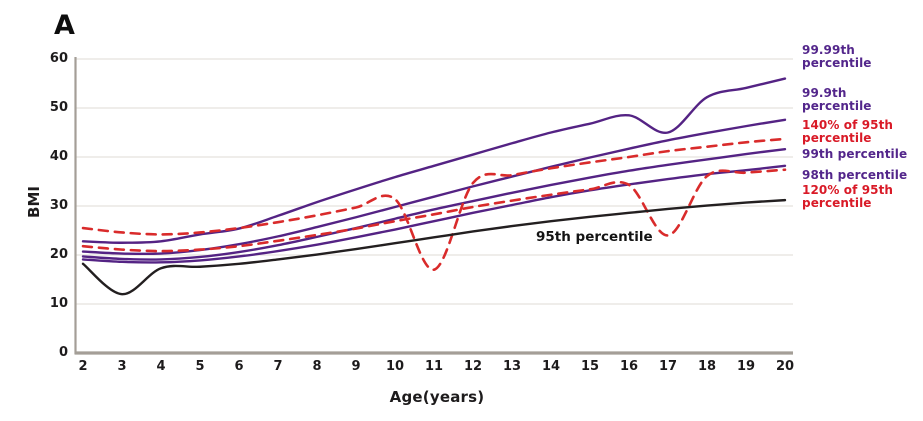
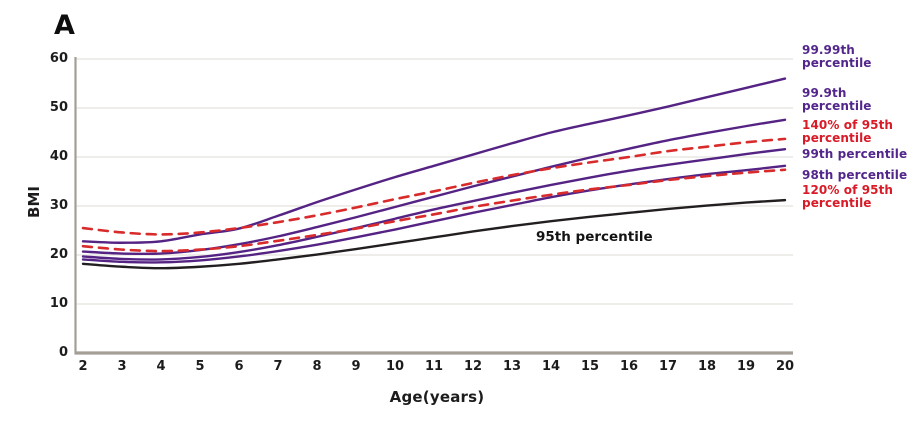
95th percentile/3: 12 -> 18
140% of 95th percentile/11: 17 -> 33
99.99th percentile/17: 45 -> 50
120% of 95th percentile/17: 24 -> 35
